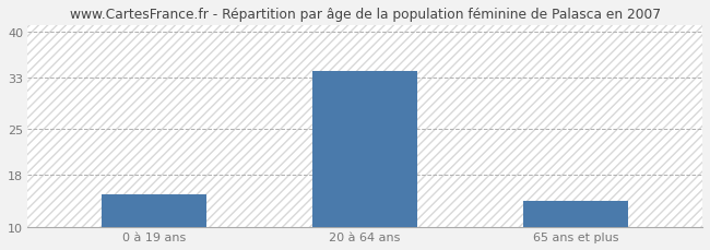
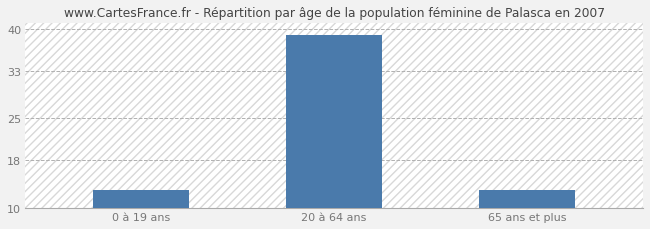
0 à 19 ans: 15 -> 13
20 à 64 ans: 34 -> 39
65 ans et plus: 14 -> 13
